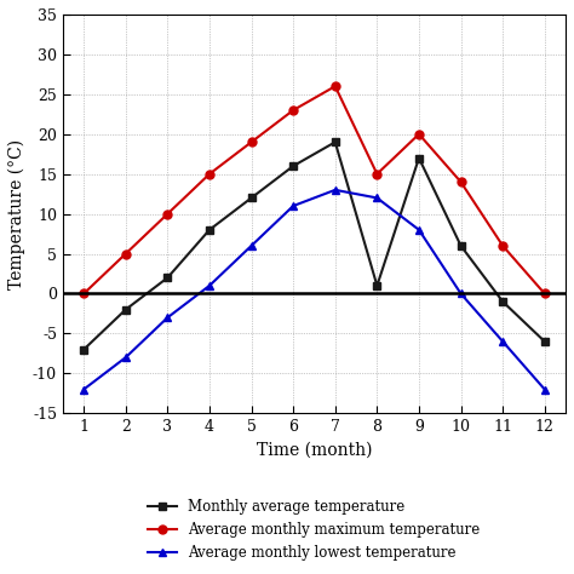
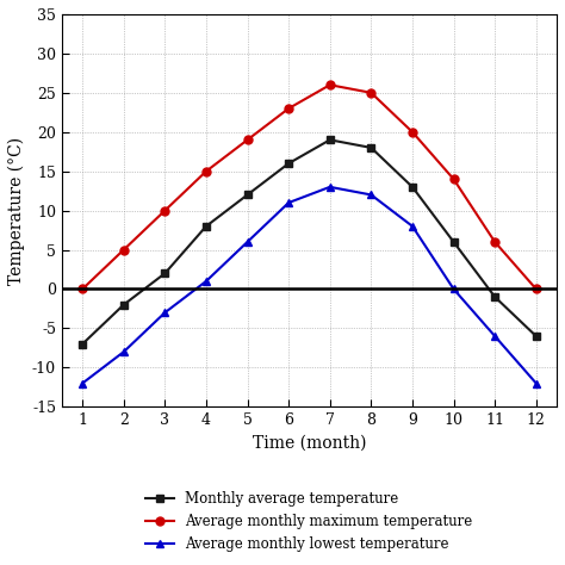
Monthly average temperature/8: 1 -> 18
Average monthly maximum temperature/8: 15 -> 25
Monthly average temperature/9: 17 -> 13
